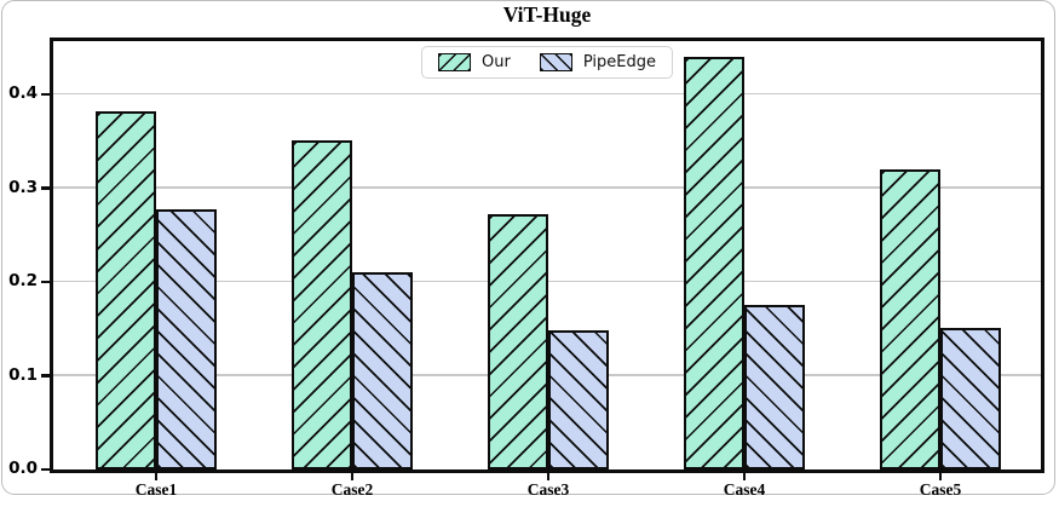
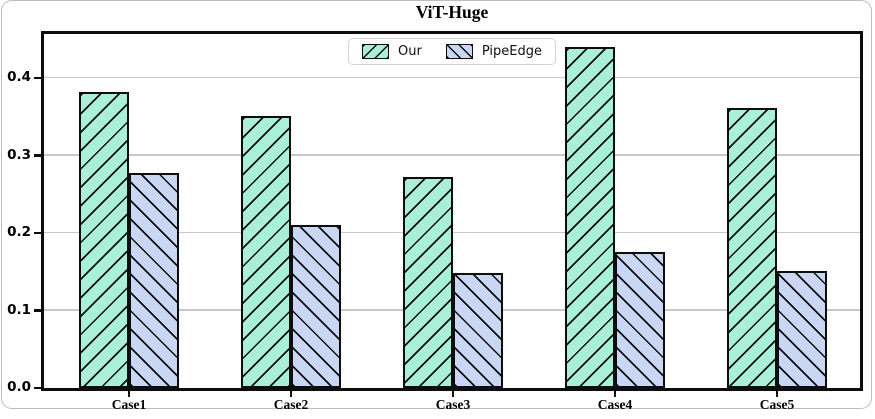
Our/Case5: 0.32 -> 0.36
